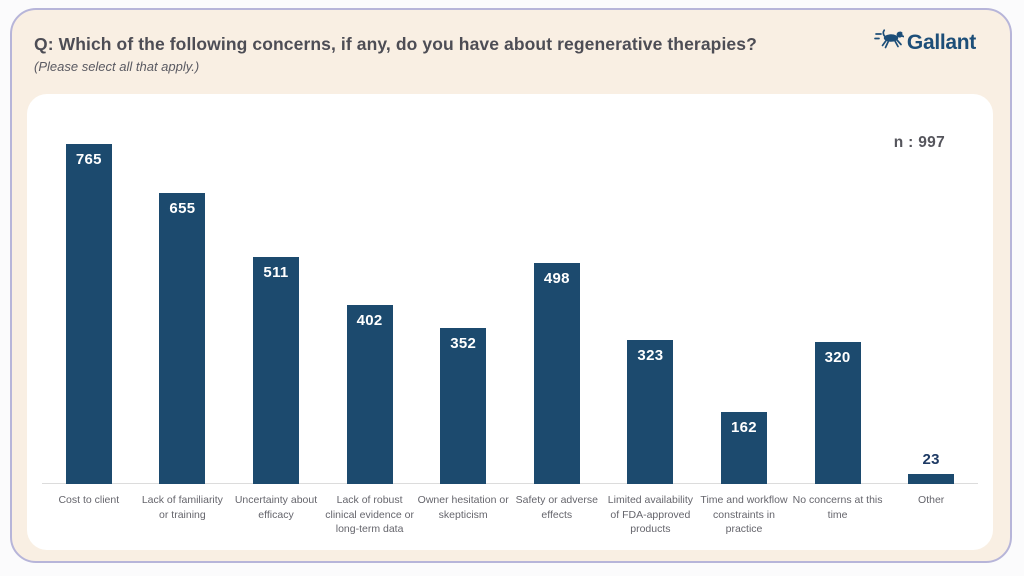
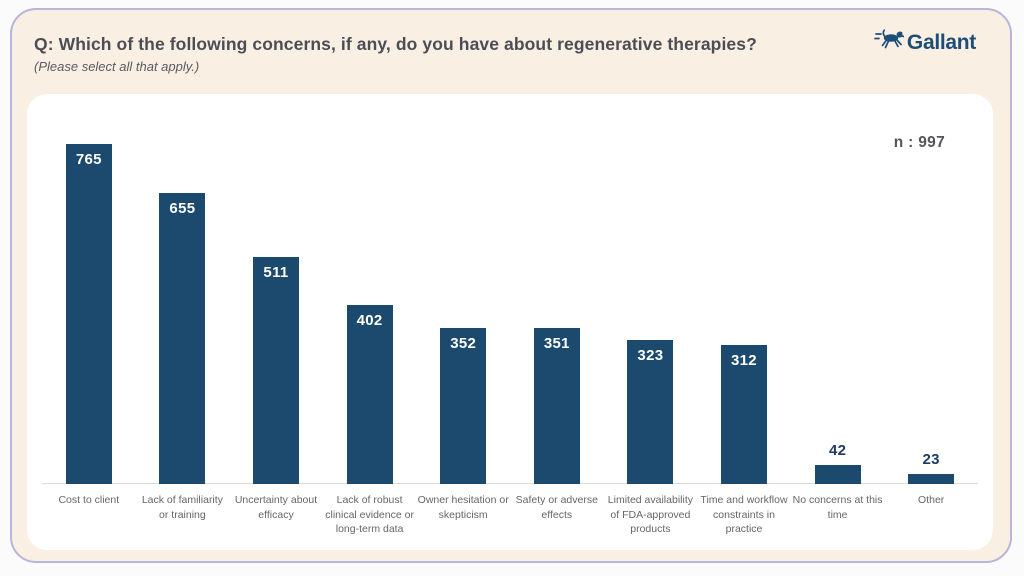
Safety or adverse effects: 498 -> 351
Time and workflow constraints in practice: 162 -> 312
No concerns at this time: 320 -> 42
